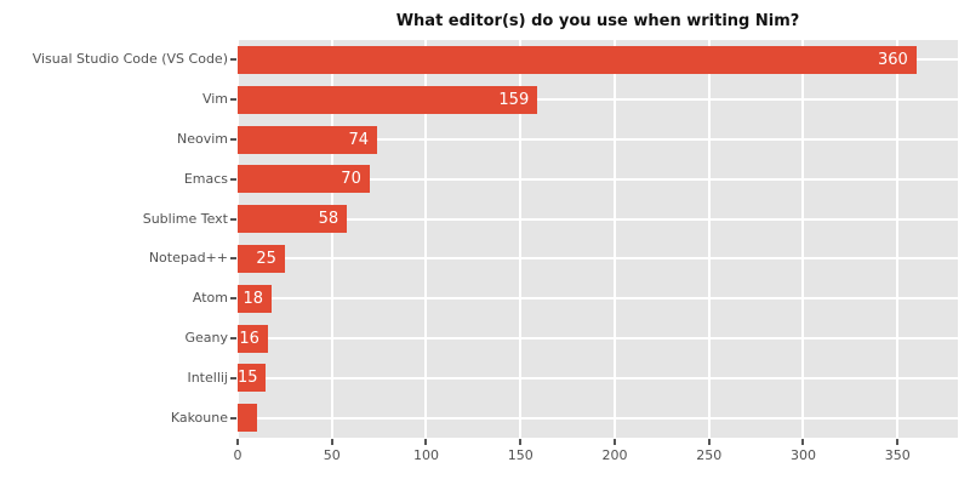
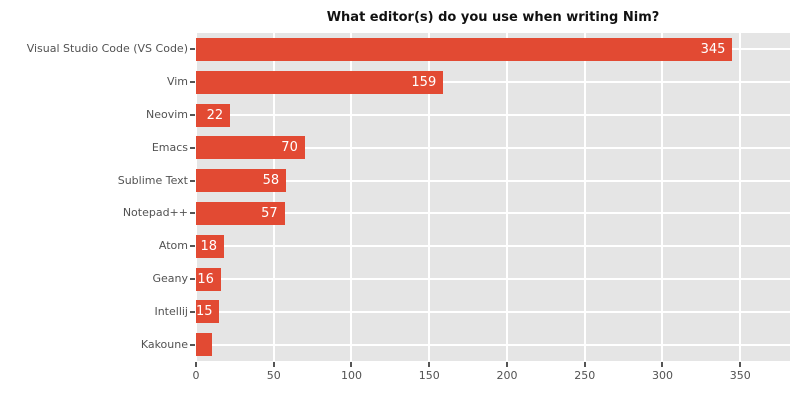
Visual Studio Code (VS Code): 360 -> 345
Neovim: 74 -> 22
Notepad++: 25 -> 57
